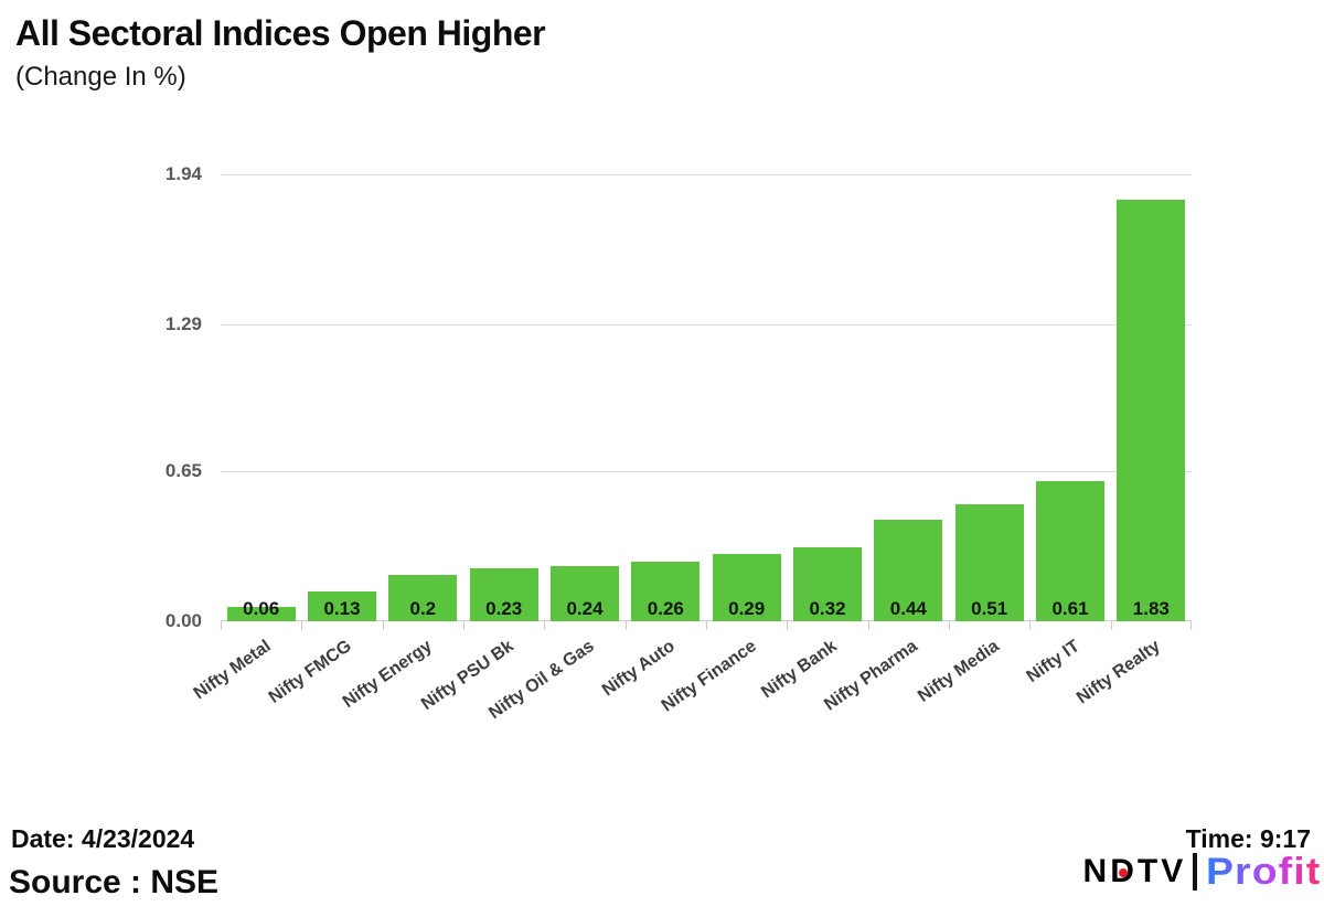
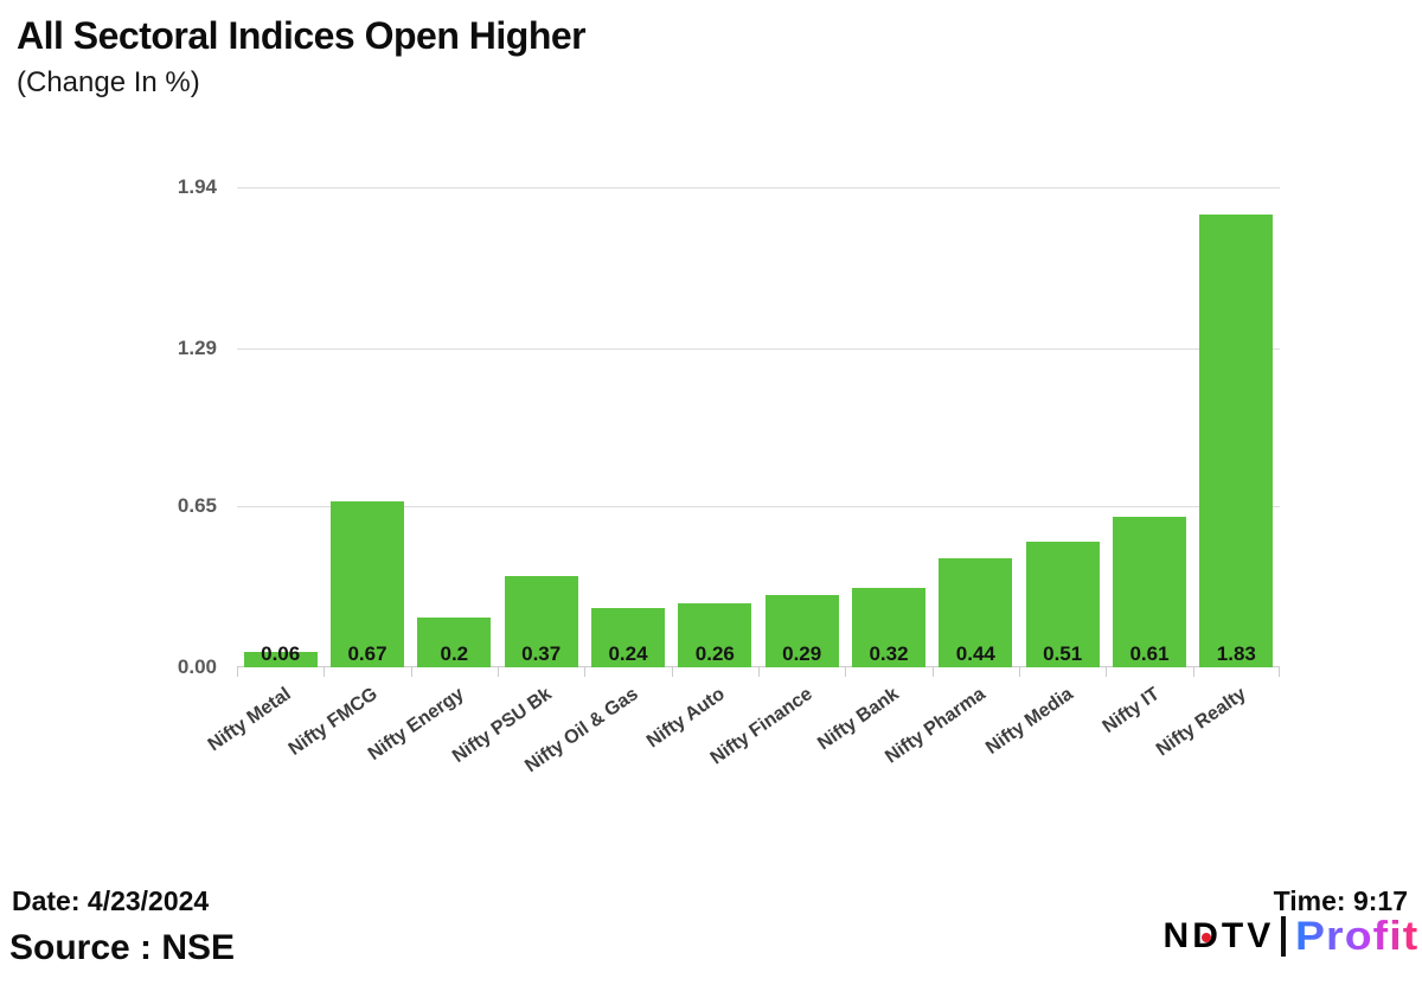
Nifty FMCG: 0.13 -> 0.67
Nifty PSU Bk: 0.23 -> 0.37
